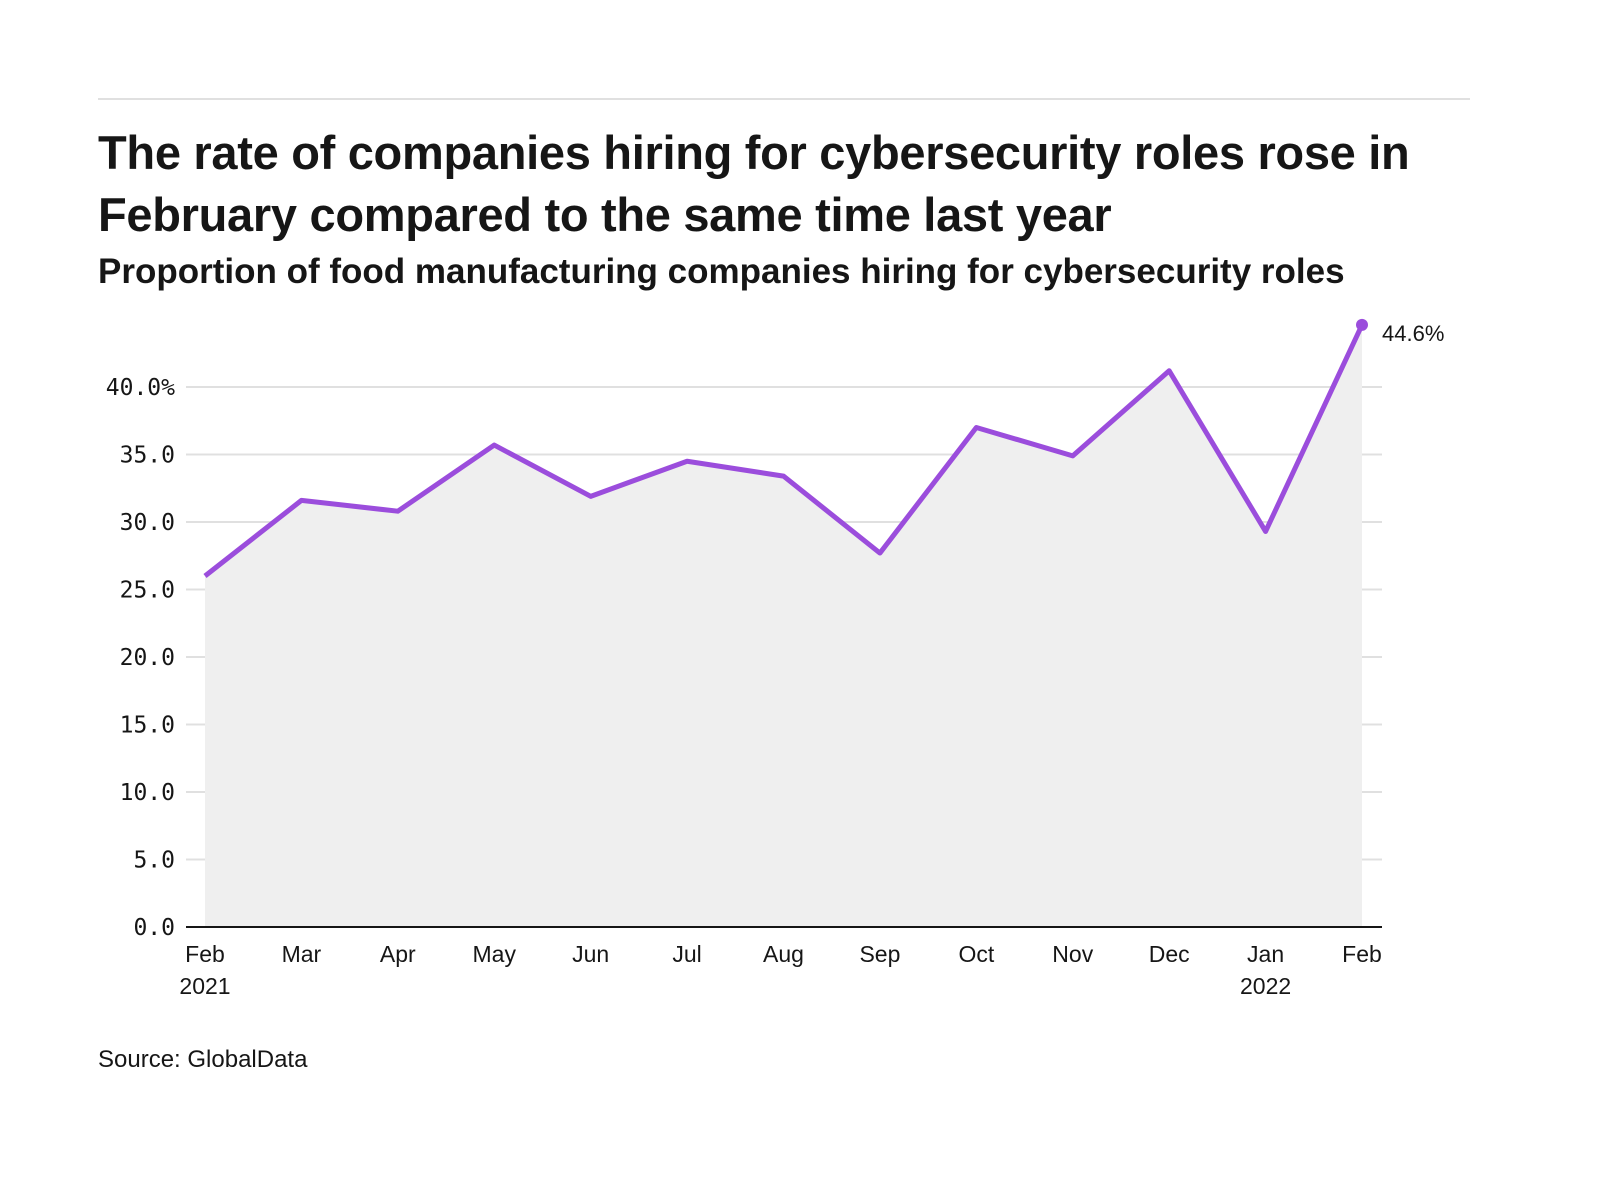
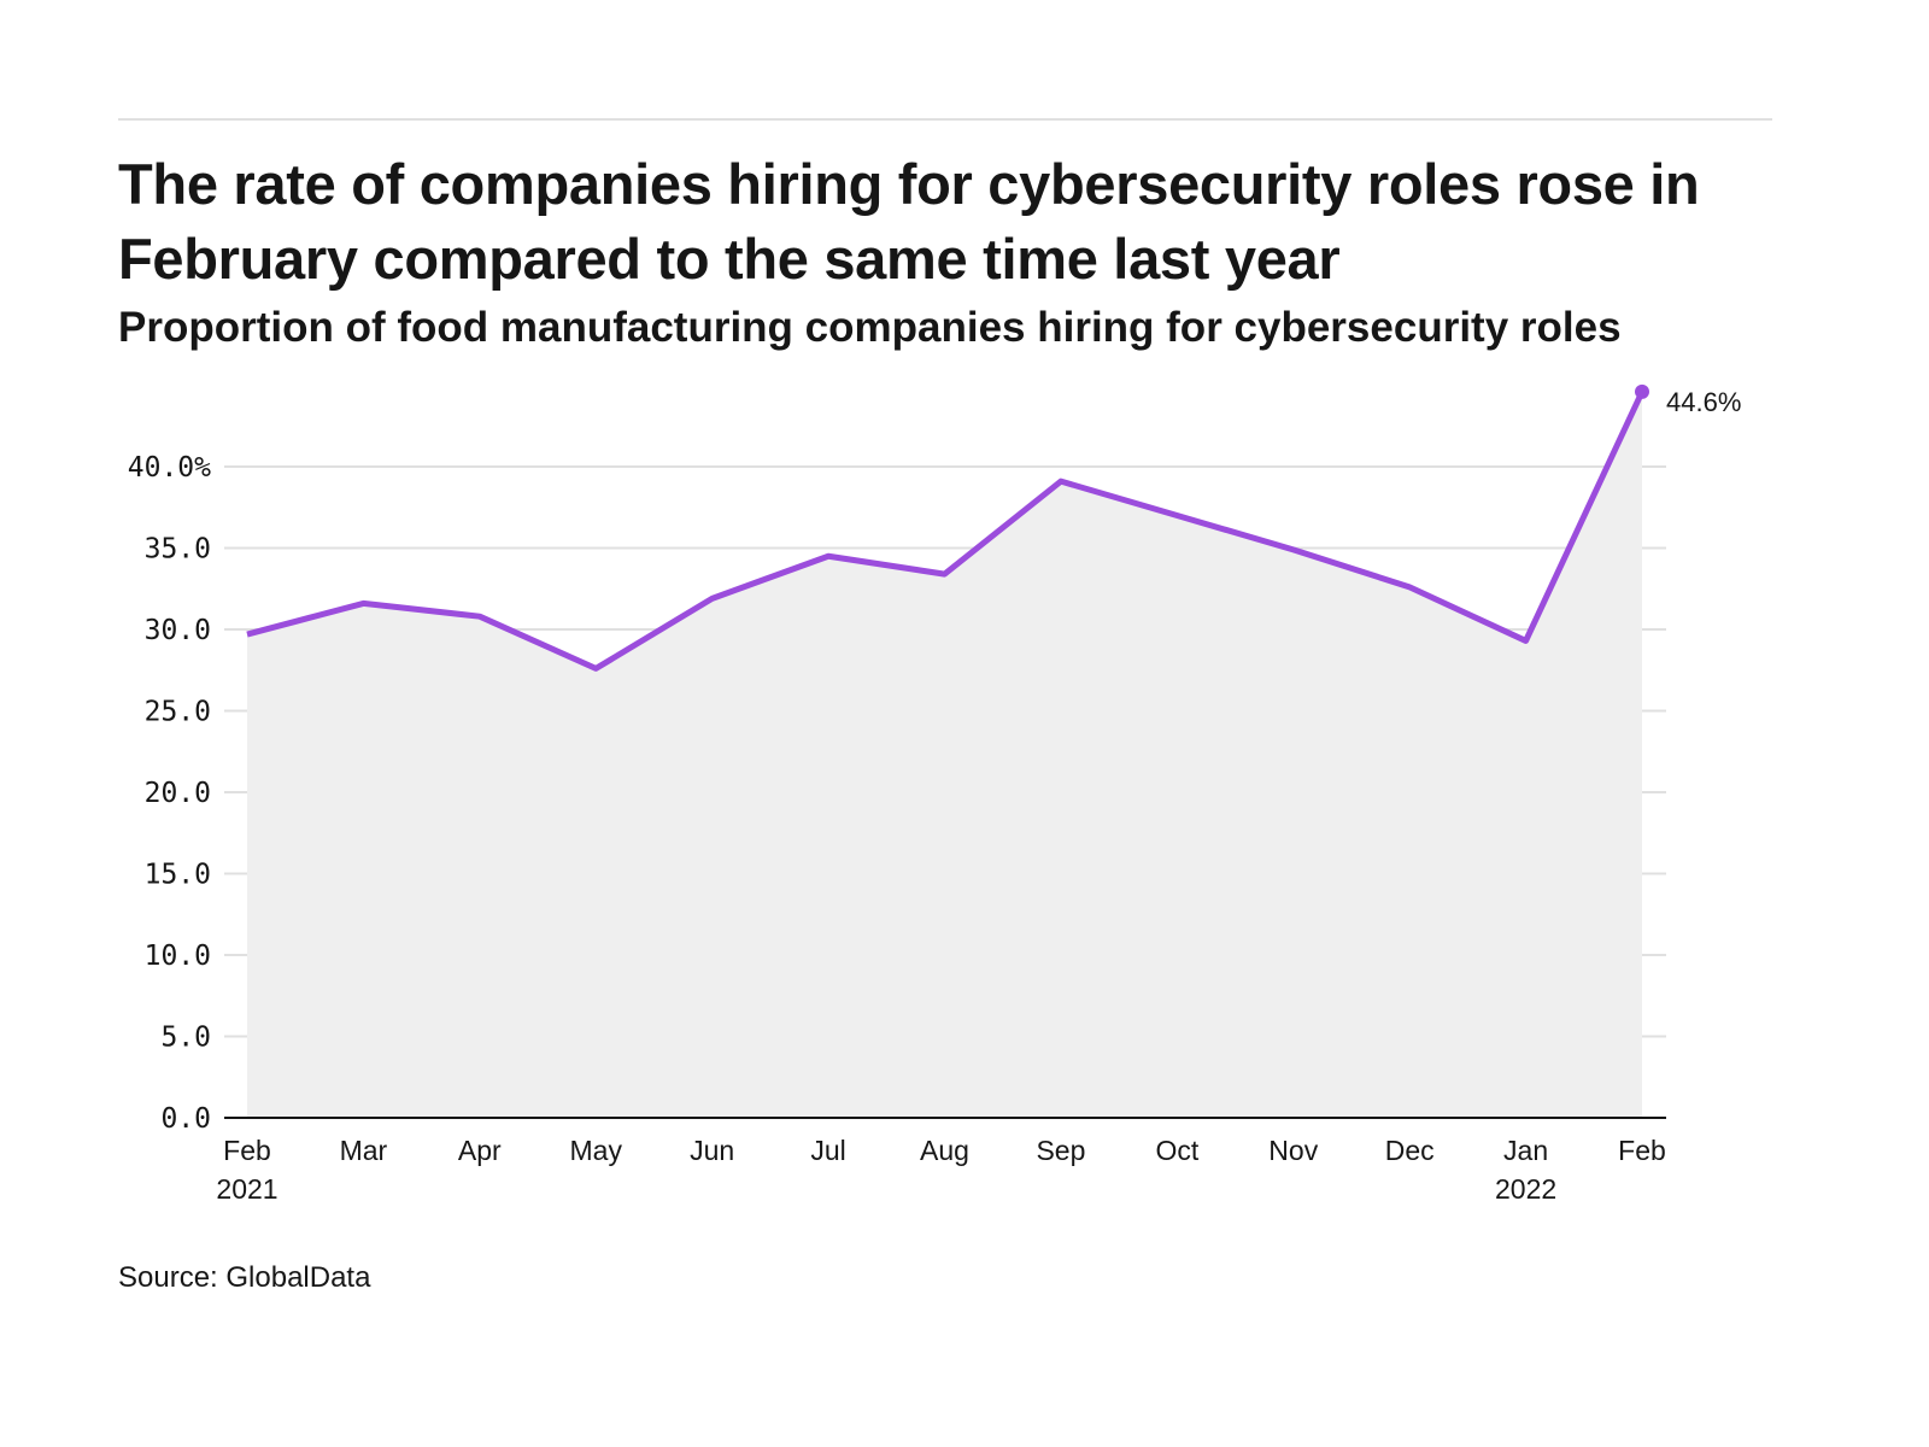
Feb 2021: 26.0% -> 29.7%
May: 35.7% -> 27.6%
Sep: 27.7% -> 39.1%
Dec: 41.2% -> 32.6%
